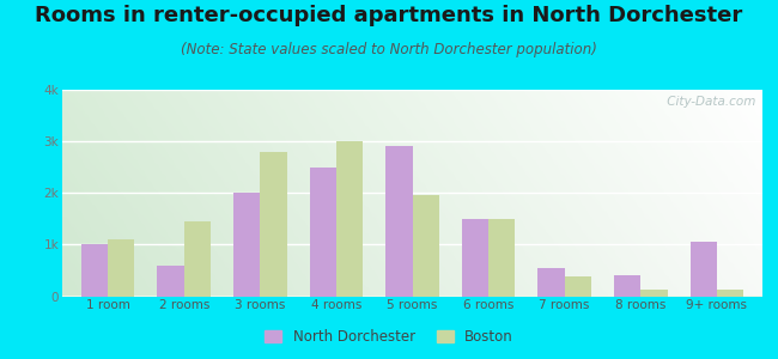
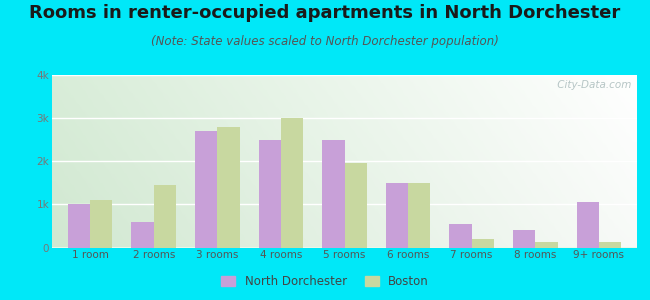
North Dorchester/3 rooms: 2.00k -> 2.70k
North Dorchester/5 rooms: 2.90k -> 2.50k
Boston/7 rooms: 0.38k -> 0.20k
